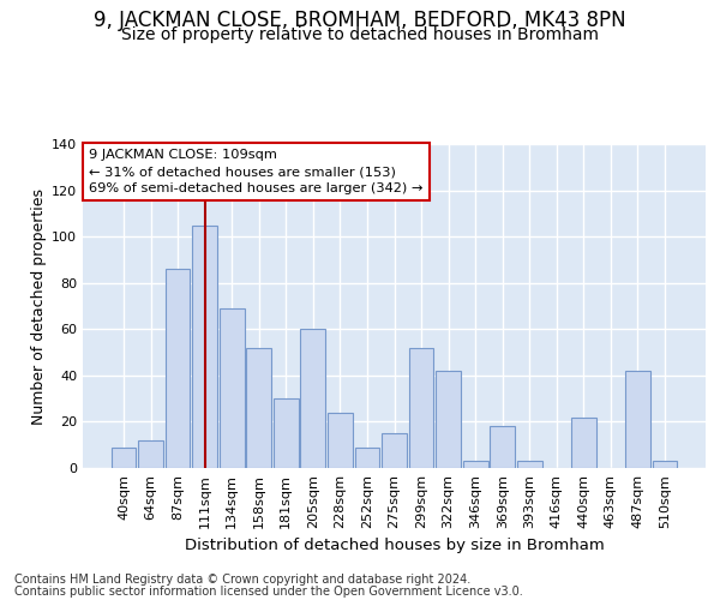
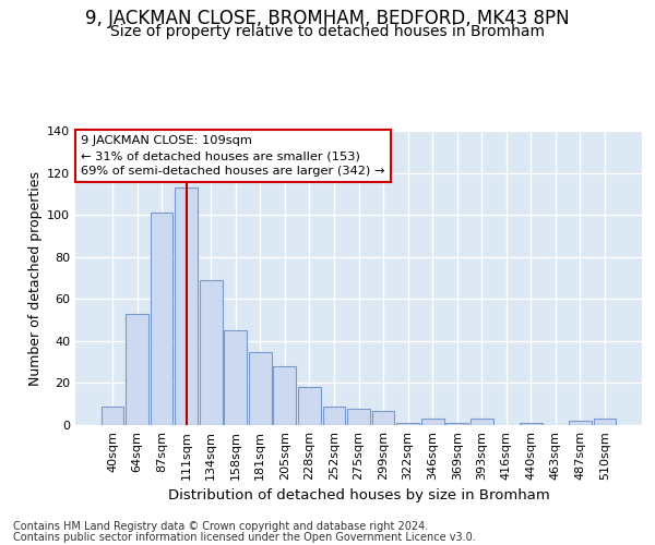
64sqm: 12 -> 53
87sqm: 86 -> 101
111sqm: 105 -> 113
158sqm: 52 -> 45
181sqm: 30 -> 35
205sqm: 60 -> 28
228sqm: 24 -> 18
275sqm: 15 -> 8
299sqm: 52 -> 7
322sqm: 42 -> 1
369sqm: 18 -> 1
440sqm: 22 -> 1
487sqm: 42 -> 2
